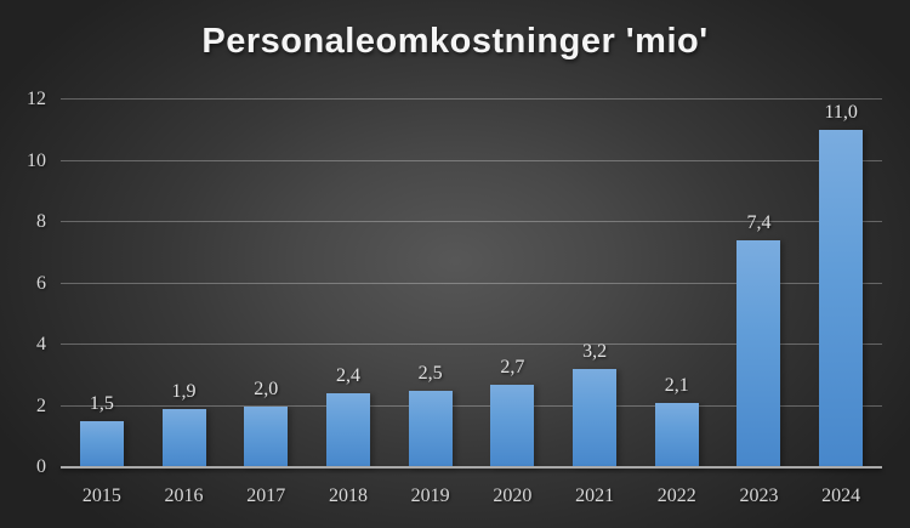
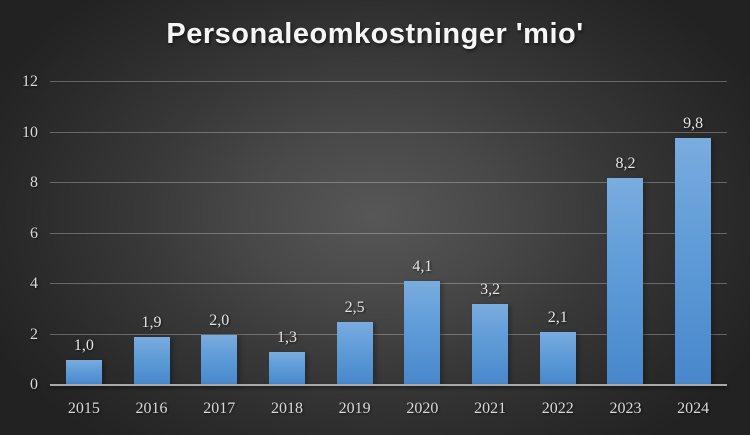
2015: 1,5 -> 1,0
2018: 2,4 -> 1,3
2020: 2,7 -> 4,1
2023: 7,4 -> 8,2
2024: 11,0 -> 9,8
